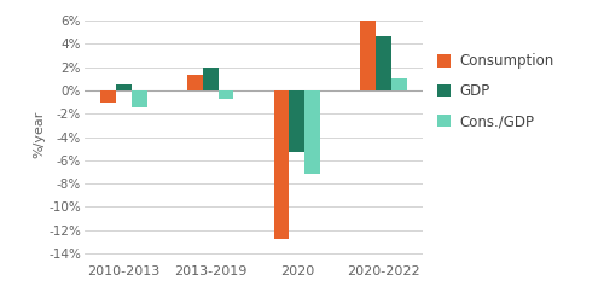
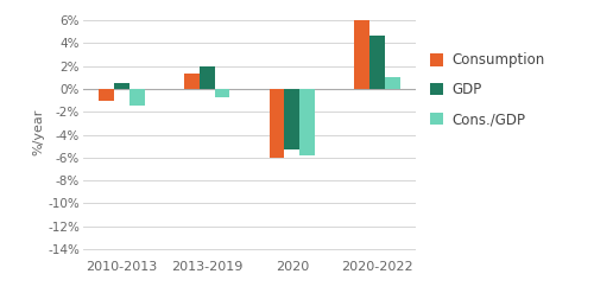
Consumption/2020: -12.7% -> -6.0%
Cons./GDP/2020: -7.2% -> -5.8%
